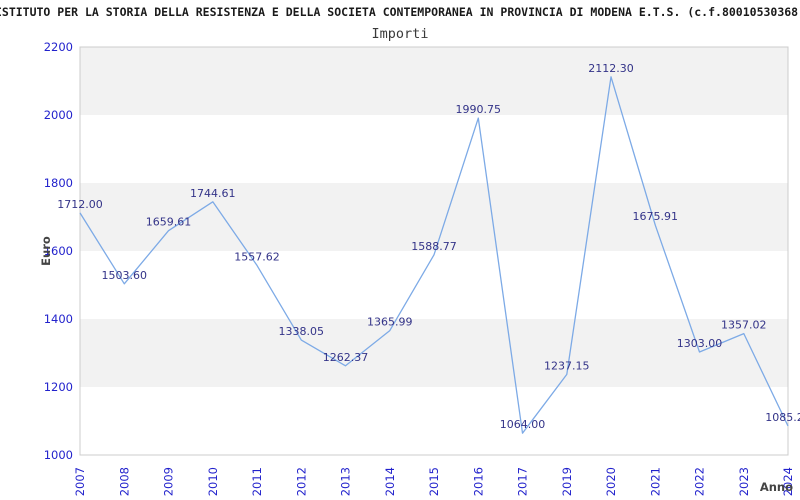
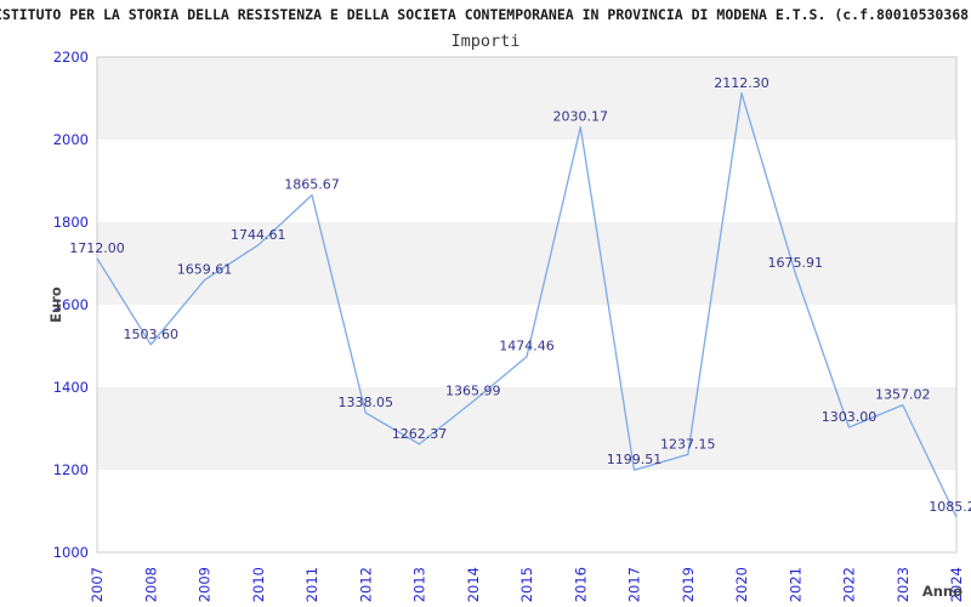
2011: 1557.62 -> 1865.67
2015: 1588.77 -> 1474.46
2016: 1990.75 -> 2030.17
2017: 1064.00 -> 1199.51
